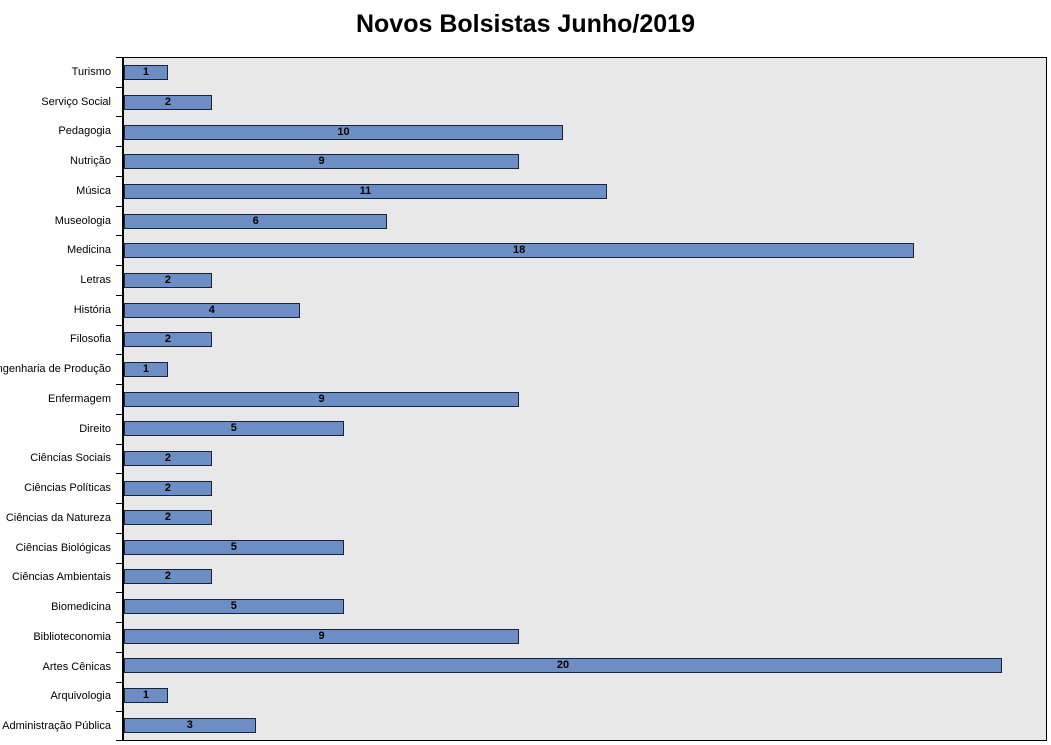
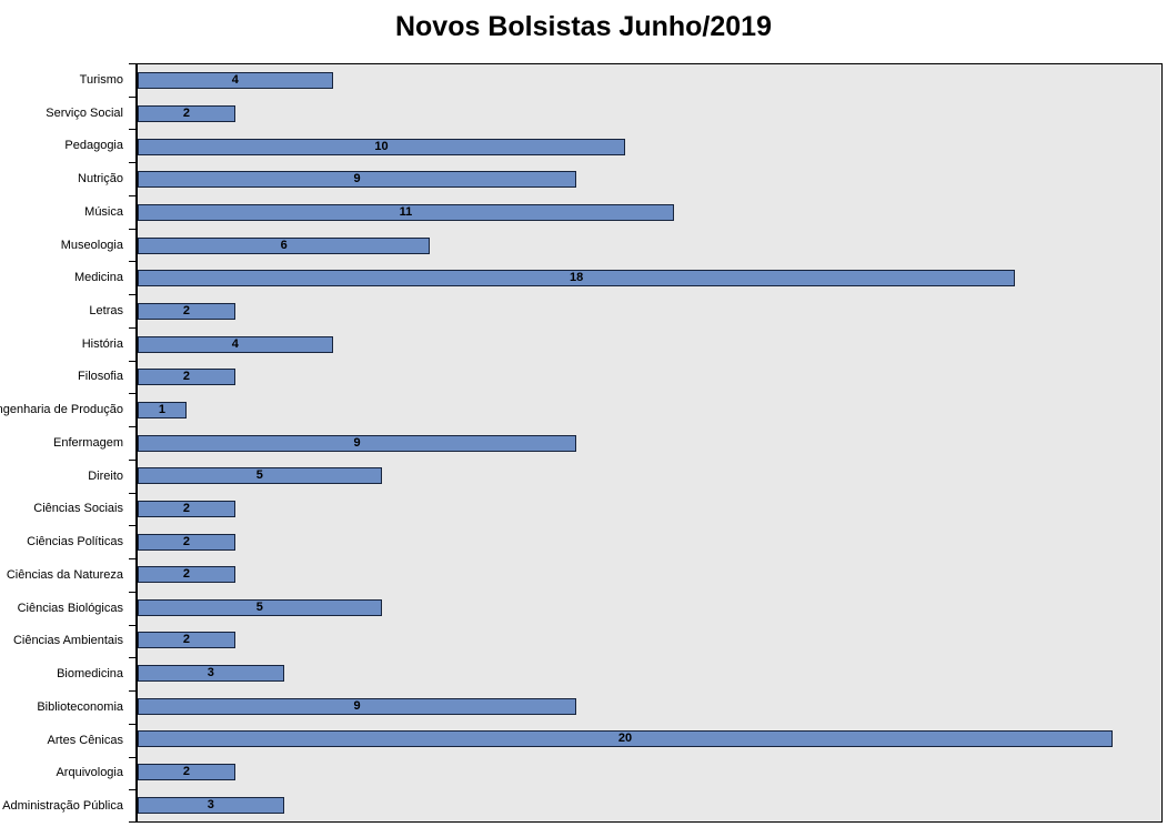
Turismo: 1 -> 4
Biomedicina: 5 -> 3
Arquivologia: 1 -> 2
